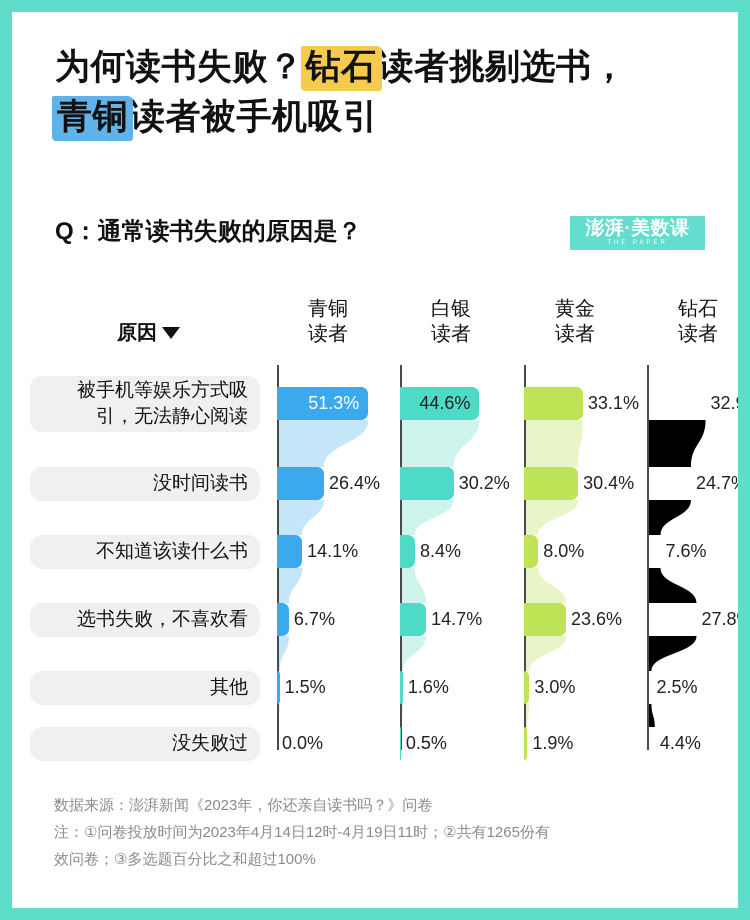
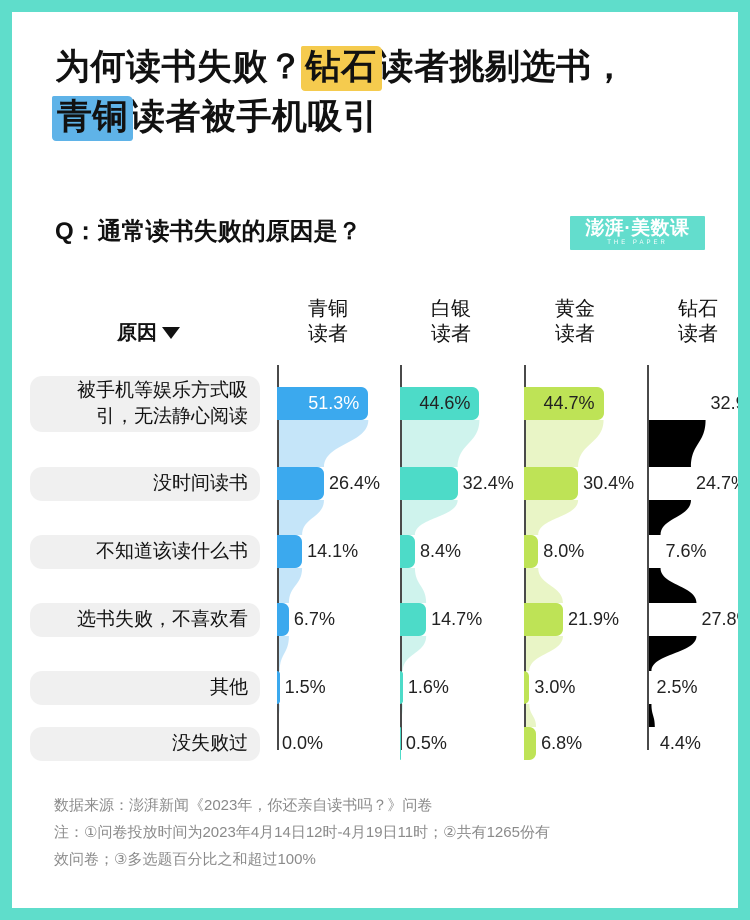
黄金读者/被手机等娱乐方式吸引，无法静心阅读: 33.1% -> 44.7%
白银读者/没时间读书: 30.2% -> 32.4%
黄金读者/选书失败，不喜欢看: 23.6% -> 21.9%
黄金读者/没失败过: 1.9% -> 6.8%
